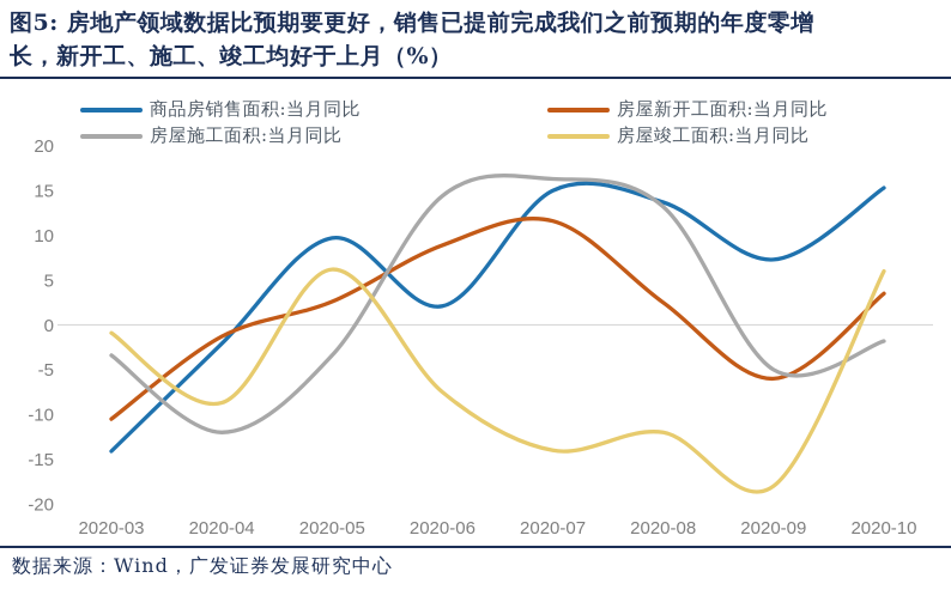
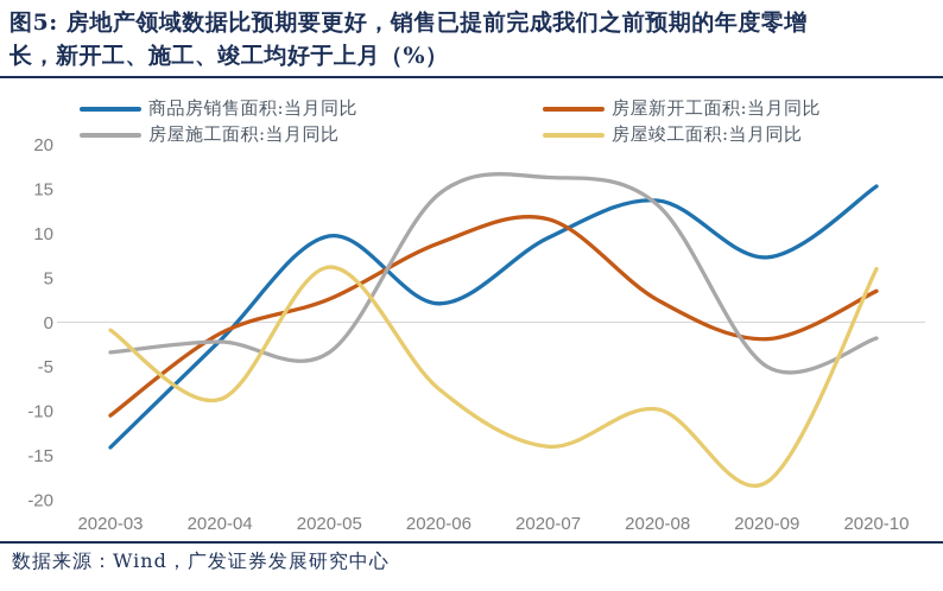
房屋施工面积:当月同比/2020-04: -12 -> -2
商品房销售面积:当月同比/2020-07: 15 -> 10
房屋竣工面积:当月同比/2020-08: -12 -> -10
房屋新开工面积:当月同比/2020-09: -6 -> -2
